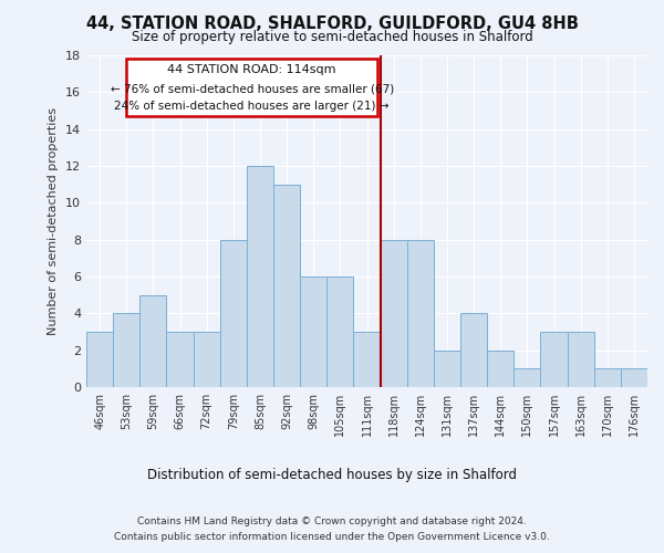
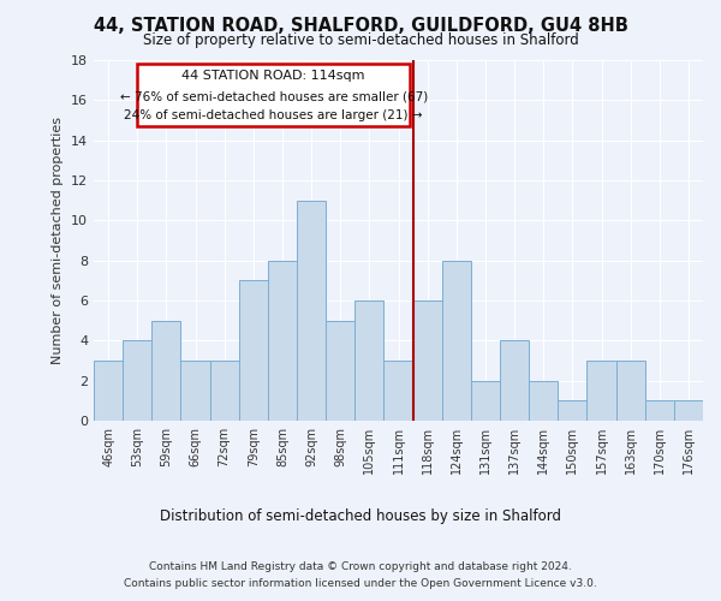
79sqm: 8 -> 7
85sqm: 12 -> 8
98sqm: 6 -> 5
118sqm: 8 -> 6
